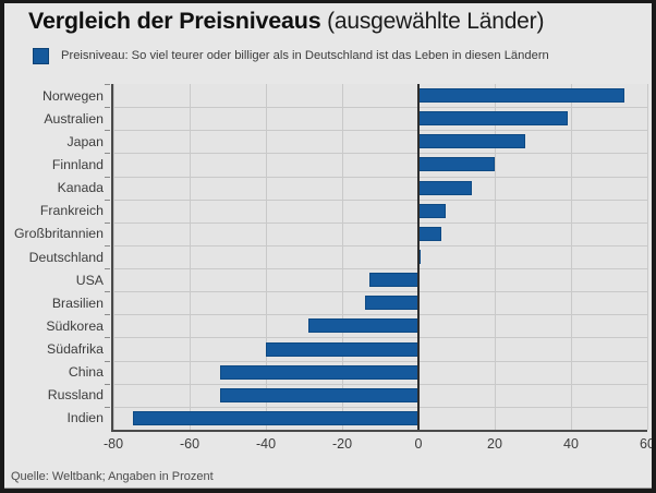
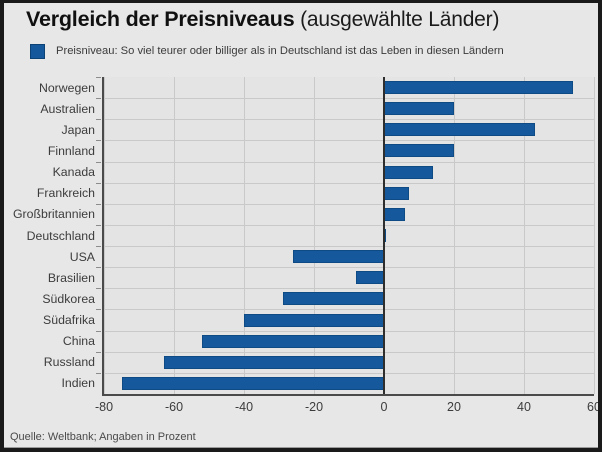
Australien: 39 -> 20
Japan: 28 -> 43
USA: -13 -> -26
Brasilien: -14 -> -8
Russland: -52 -> -63
